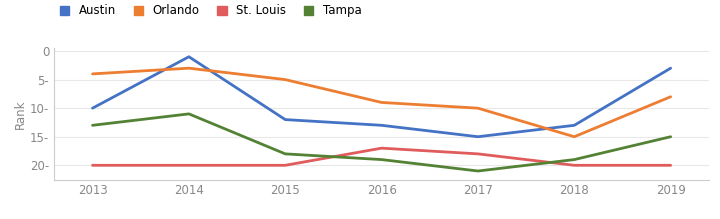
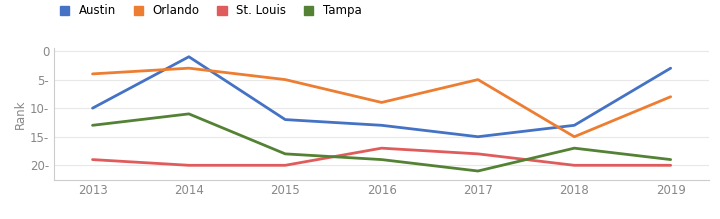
St. Louis/2013: 20- -> 19-
Orlando/2017: 10- -> 5-
Tampa/2018: 19- -> 17-
Tampa/2019: 15- -> 19-
